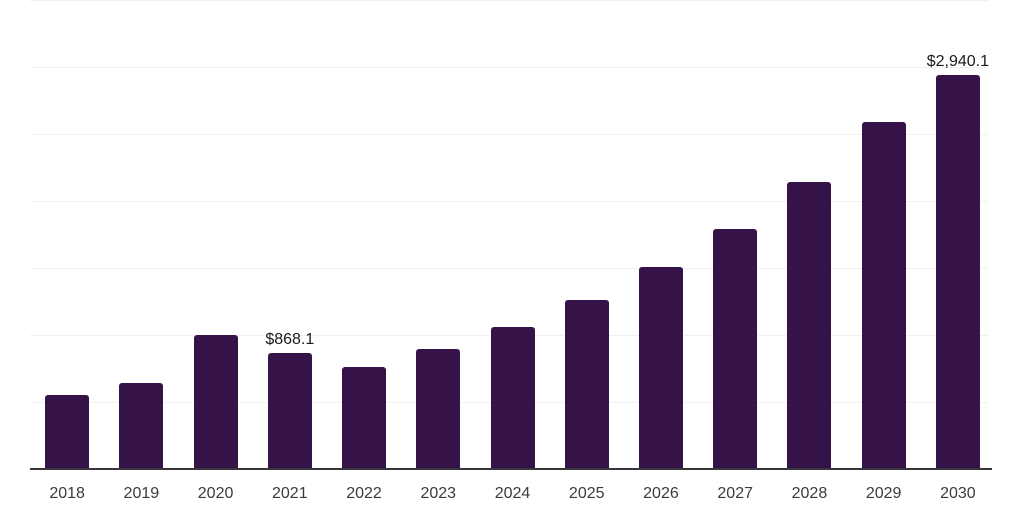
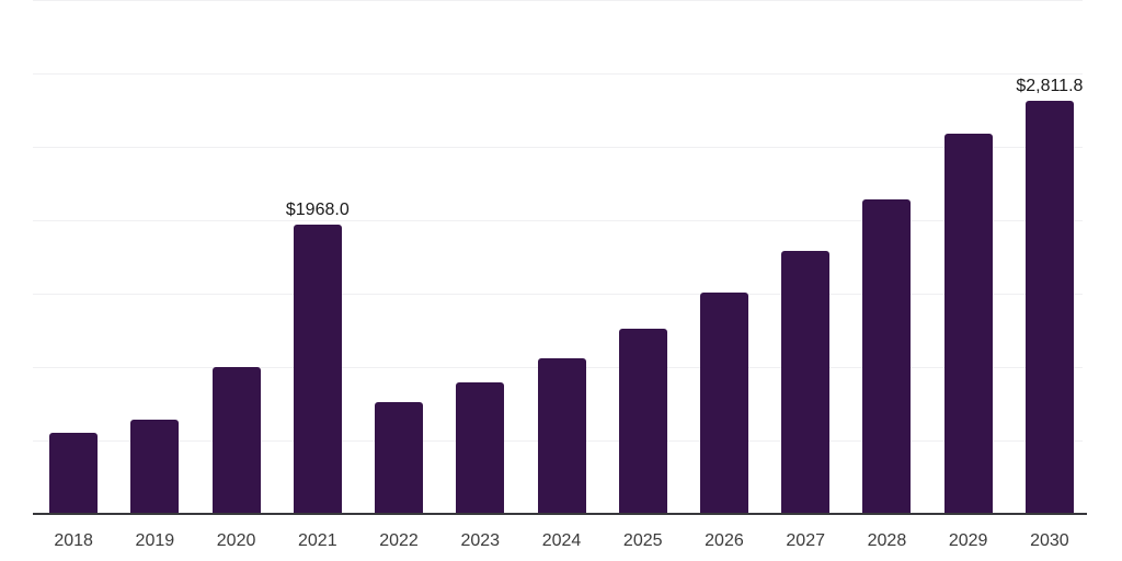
2021: $868.1 -> $1968.0
2030: $2,940.1 -> $2,811.8
